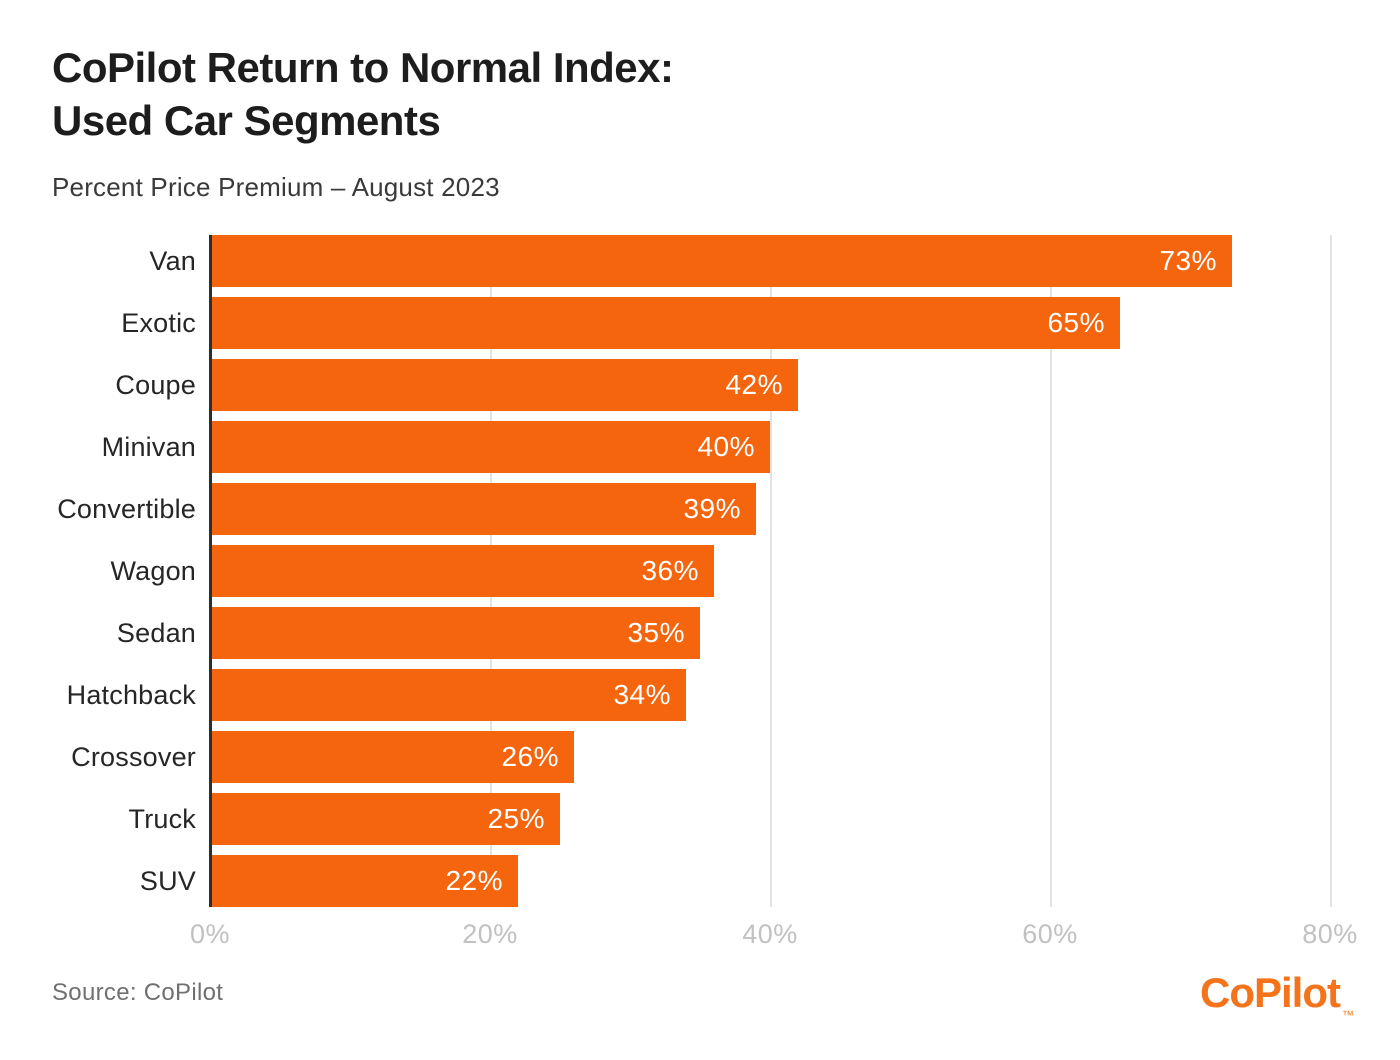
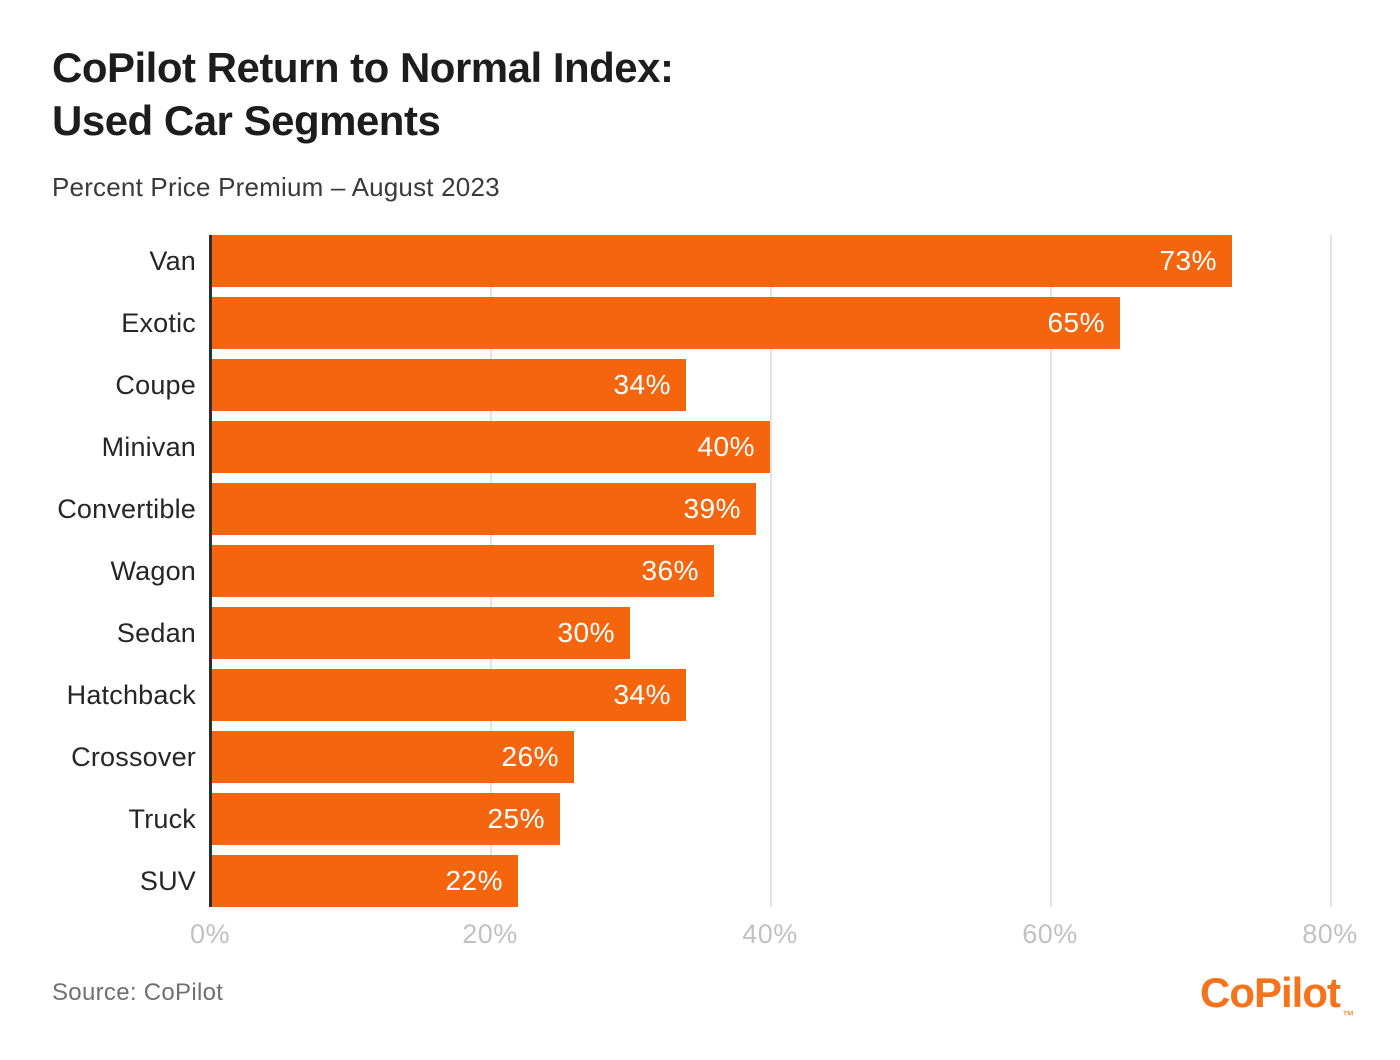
Coupe: 42% -> 34%
Sedan: 35% -> 30%
